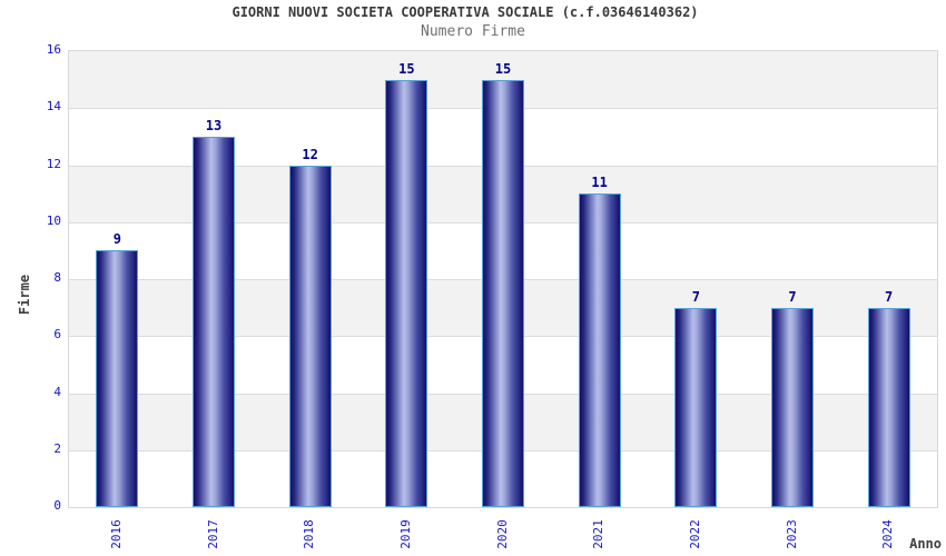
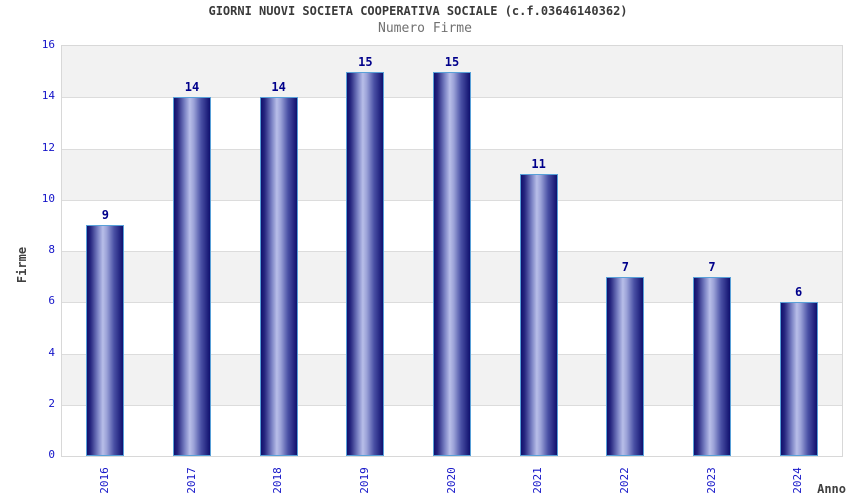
2017: 13 -> 14
2018: 12 -> 14
2024: 7 -> 6
